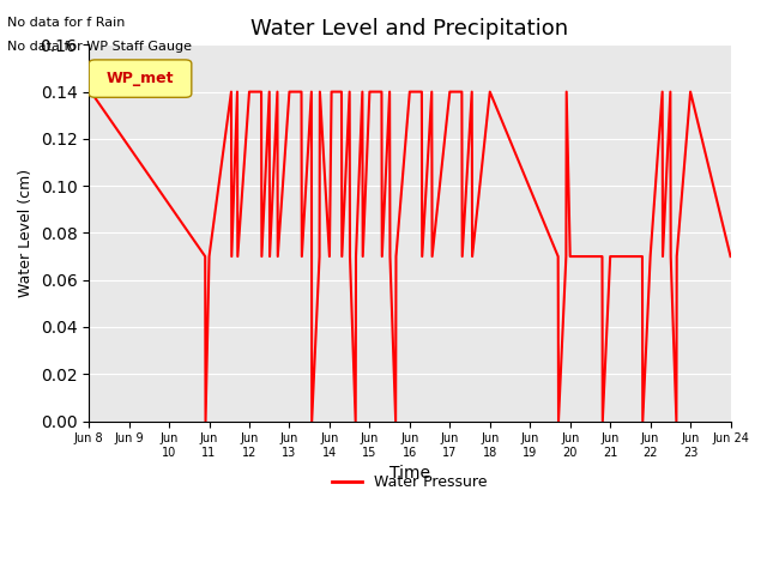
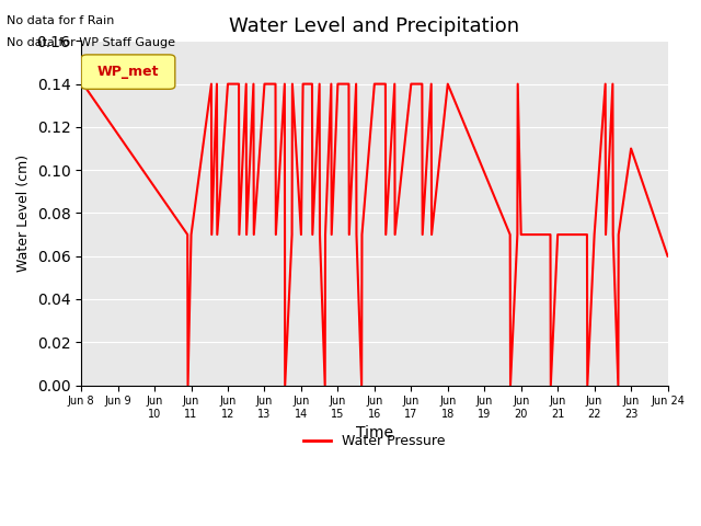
Jun 23: 0.14 -> 0.11
Jun 24: 0.07 -> 0.06
